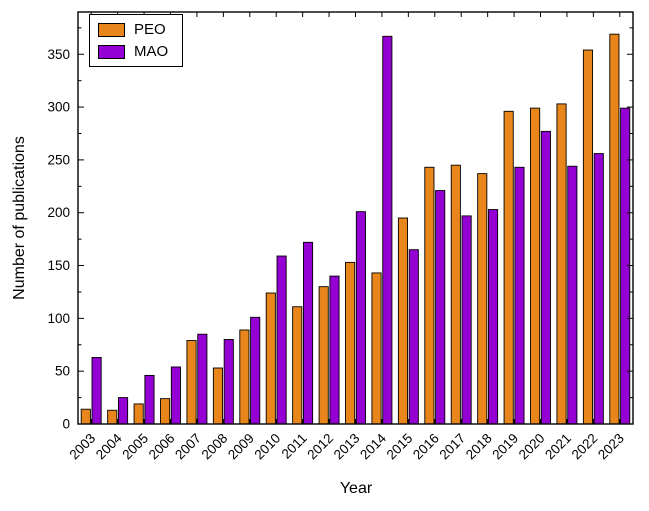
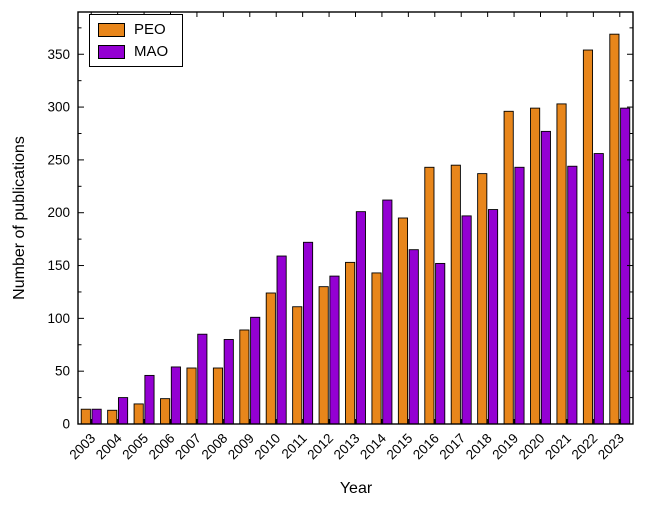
MAO/2003: 63 -> 14
PEO/2007: 79 -> 53
MAO/2014: 367 -> 212
MAO/2016: 221 -> 152
